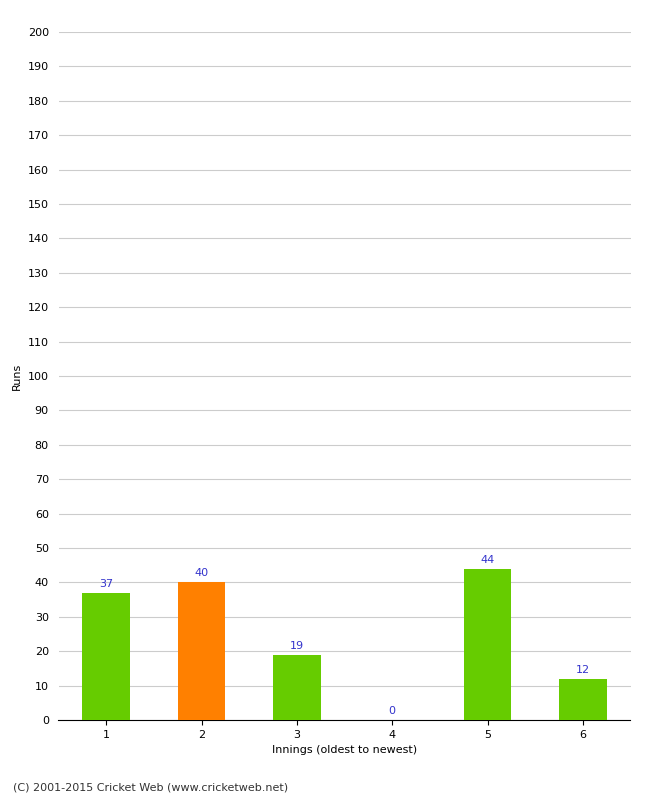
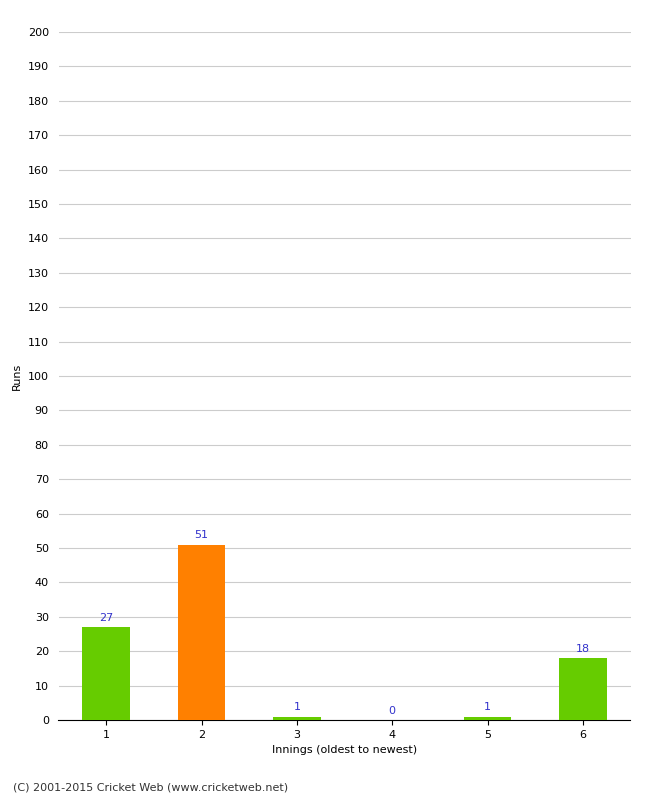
1: 37 -> 27
2: 40 -> 51
3: 19 -> 1
5: 44 -> 1
6: 12 -> 18
